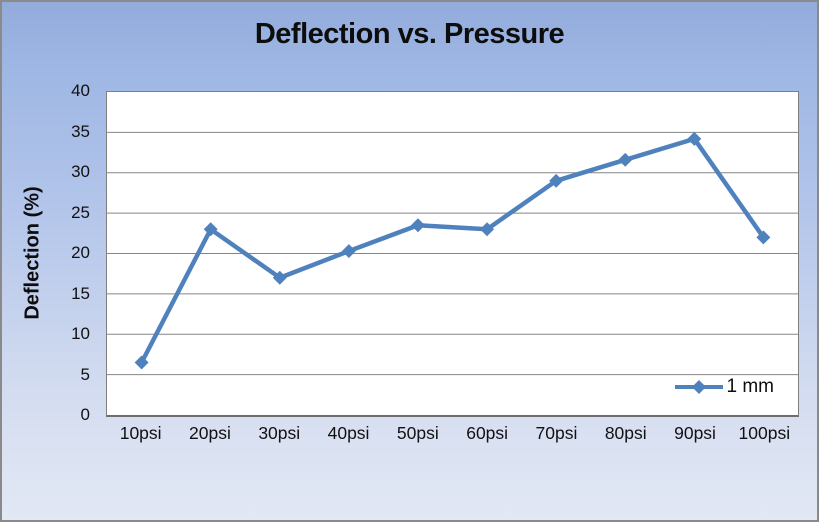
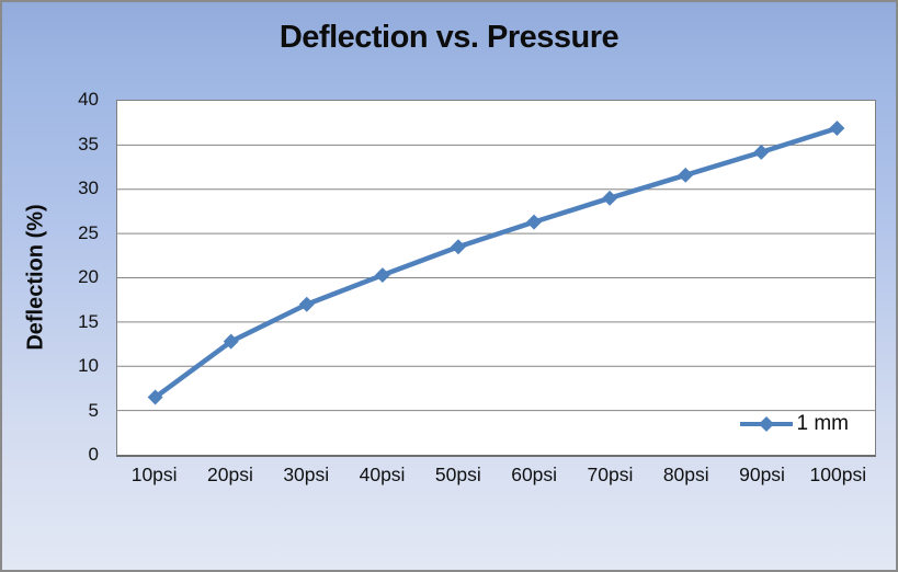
20psi: 23 -> 13
60psi: 23 -> 26
100psi: 22 -> 37
